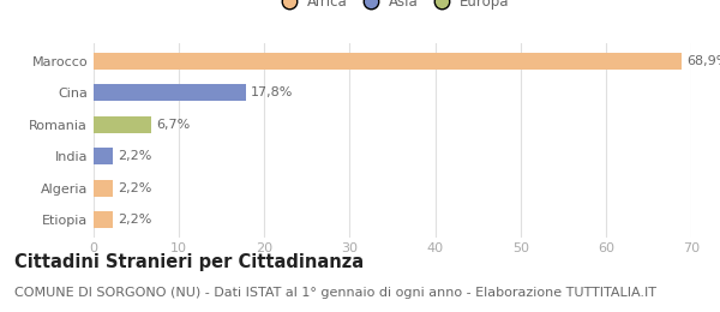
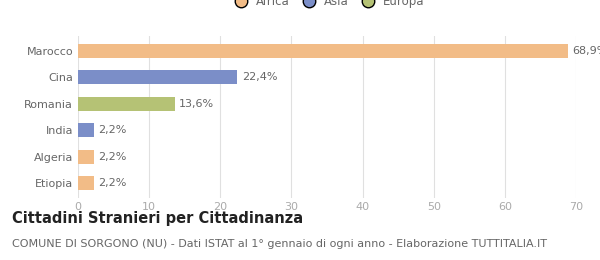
Cina: 17,8% -> 22,4%
Romania: 6,7% -> 13,6%
